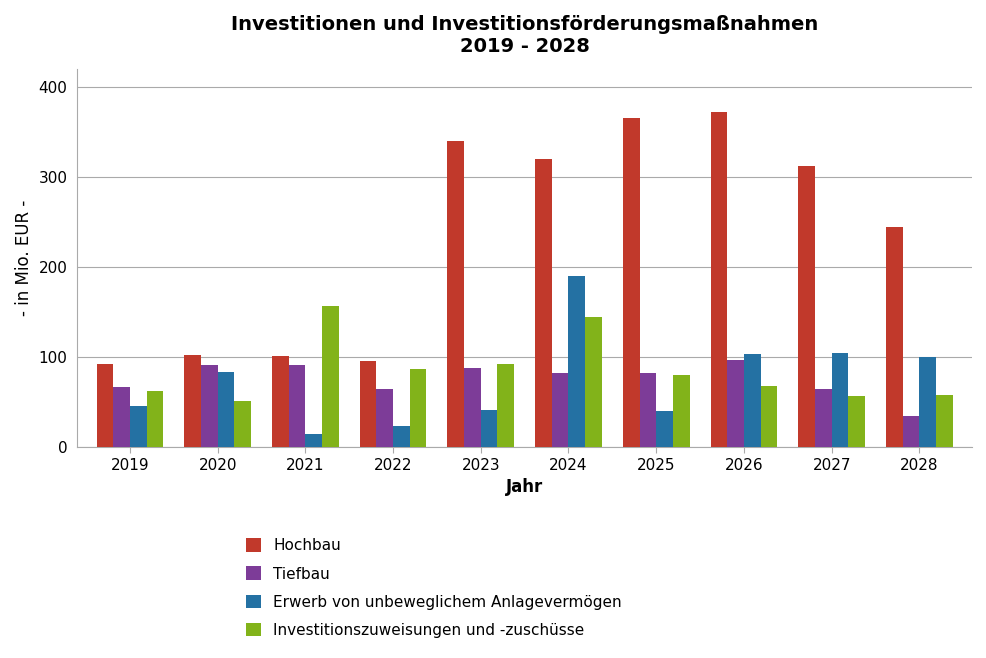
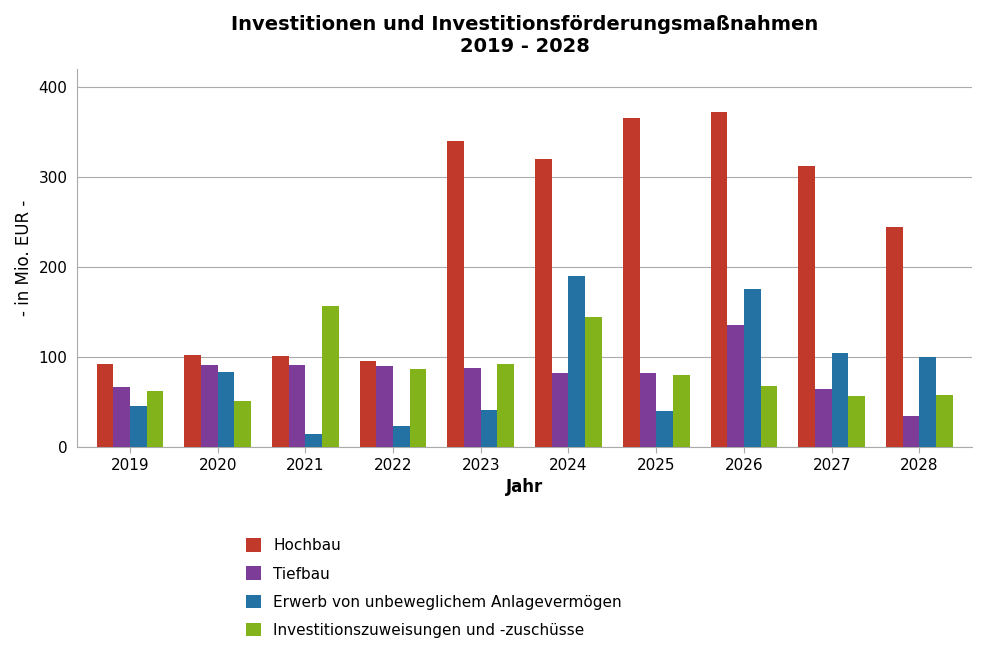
Tiefbau/2022: 65 -> 90
Tiefbau/2026: 97 -> 136
Erwerb von unbeweglichem Anlagevermögen/2026: 104 -> 176
